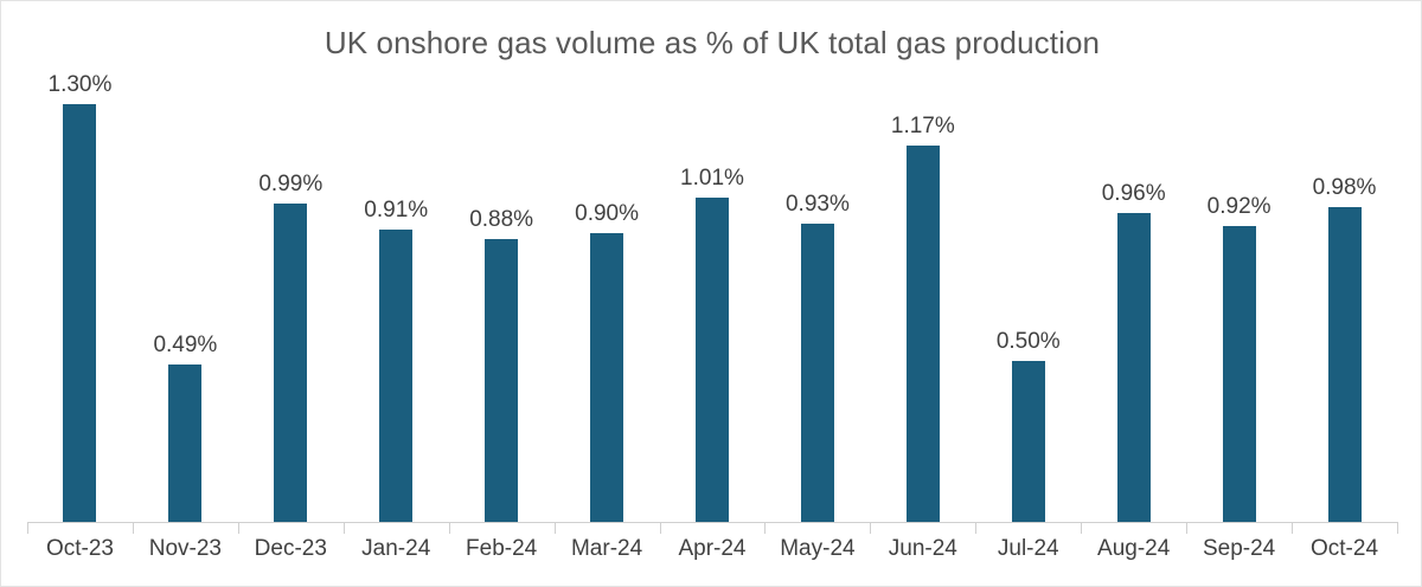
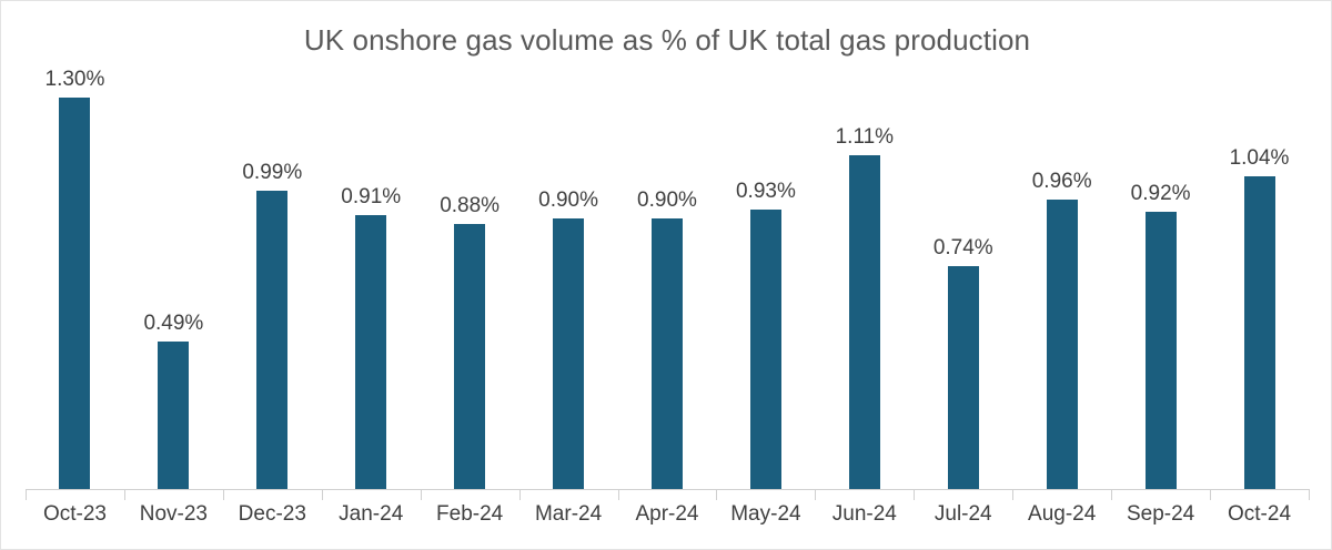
Apr-24: 1.01% -> 0.90%
Jun-24: 1.17% -> 1.11%
Jul-24: 0.50% -> 0.74%
Oct-24: 0.98% -> 1.04%
